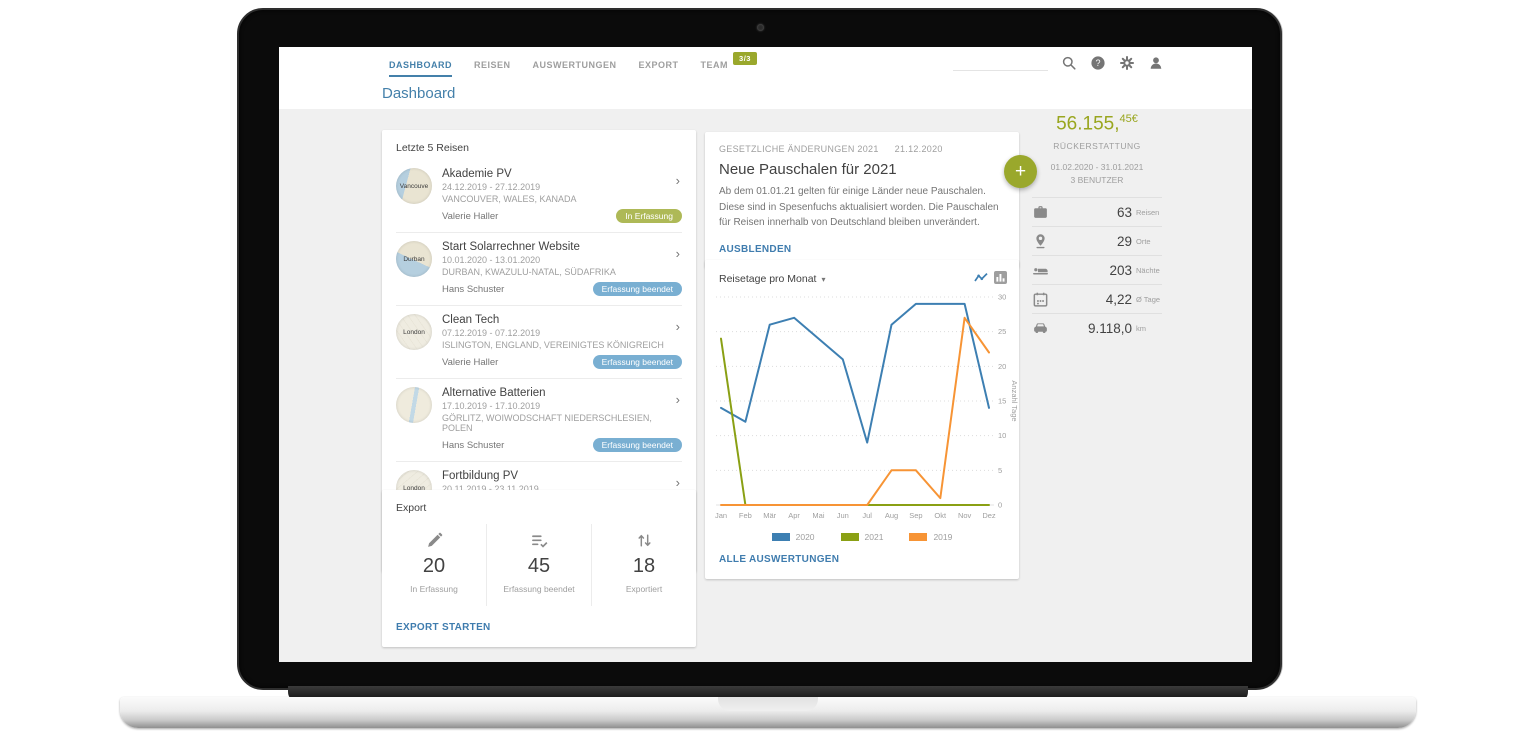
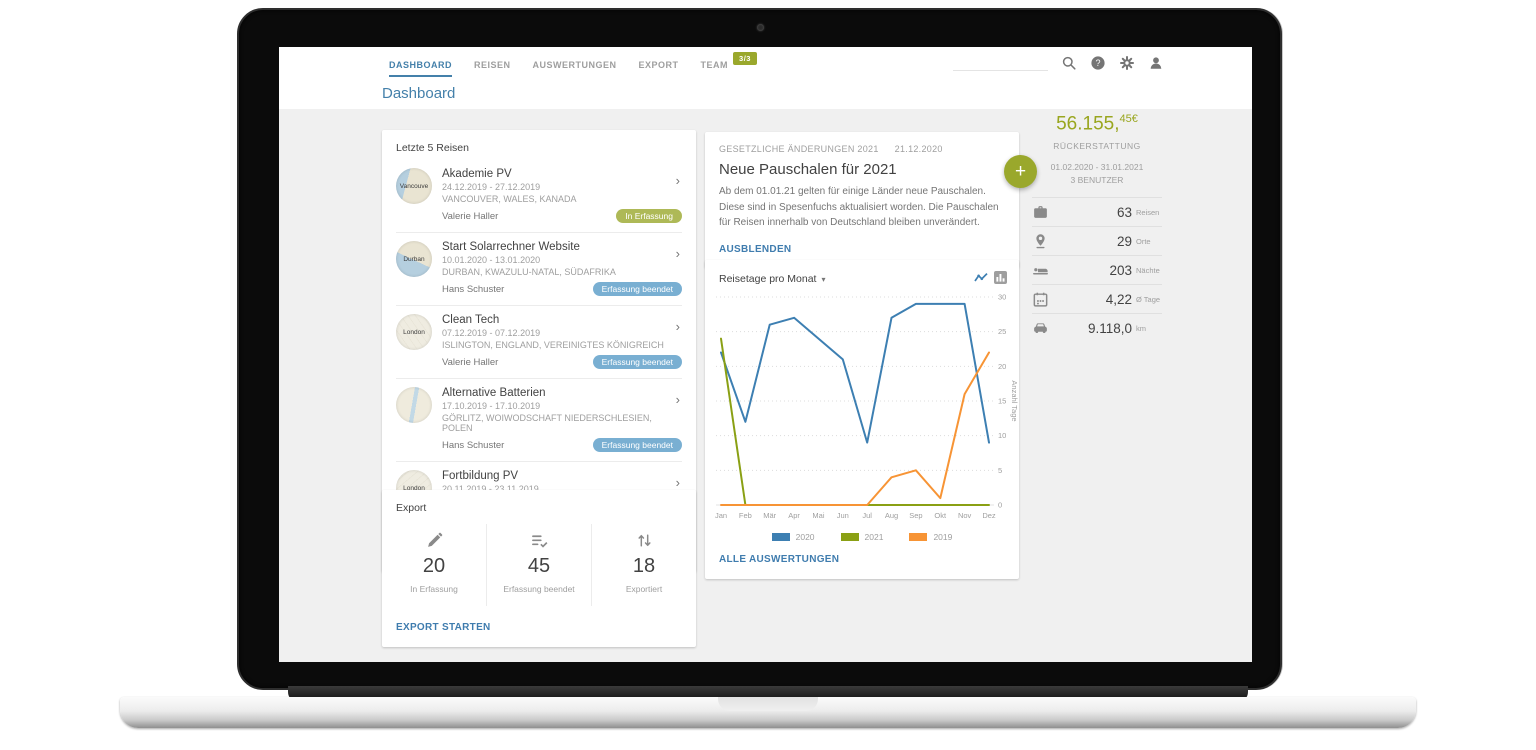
2020/Jan: 14 -> 22
2020/Aug: 26 -> 27
2019/Aug: 5 -> 4
2019/Nov: 27 -> 16
2020/Dez: 14 -> 9
